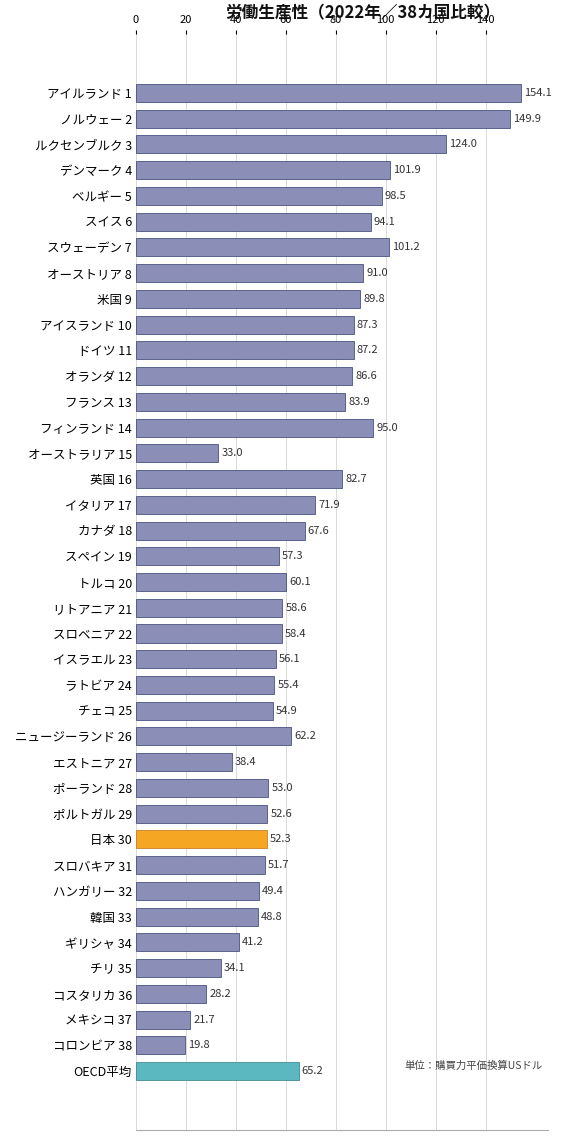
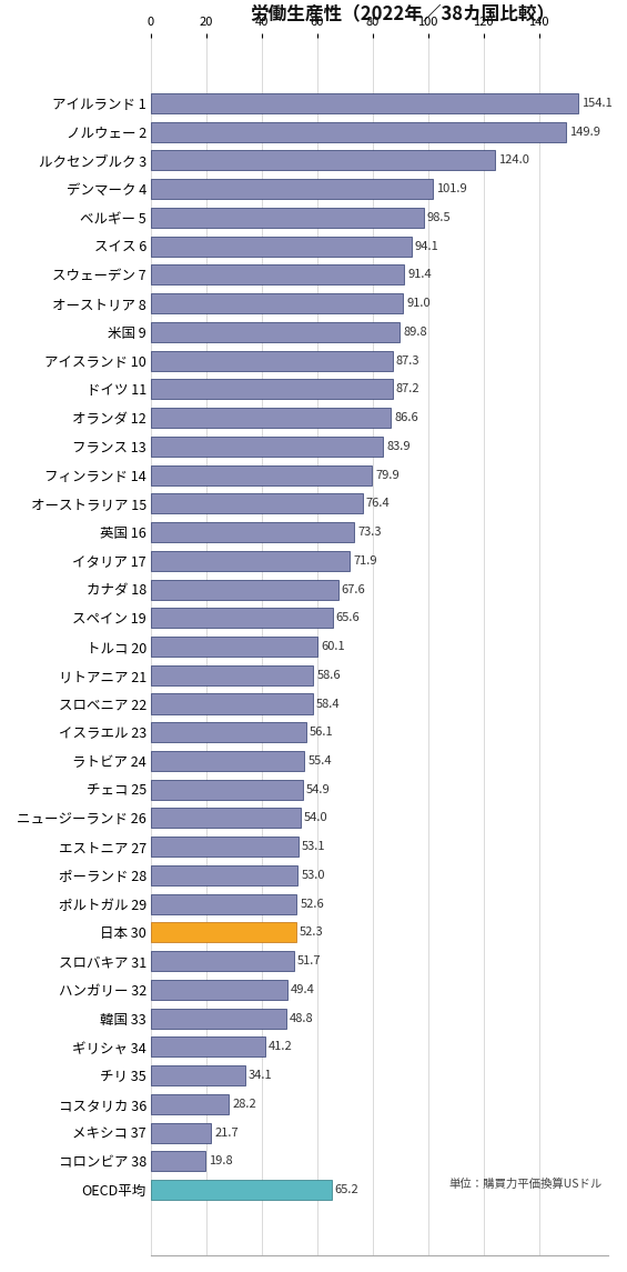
スウェーデン 7: 101.2 -> 91.4
フィンランド 14: 95.0 -> 79.9
オーストラリア 15: 33.0 -> 76.4
英国 16: 82.7 -> 73.3
スペイン 19: 57.3 -> 65.6
ニュージーランド 26: 62.2 -> 54.0
エストニア 27: 38.4 -> 53.1
